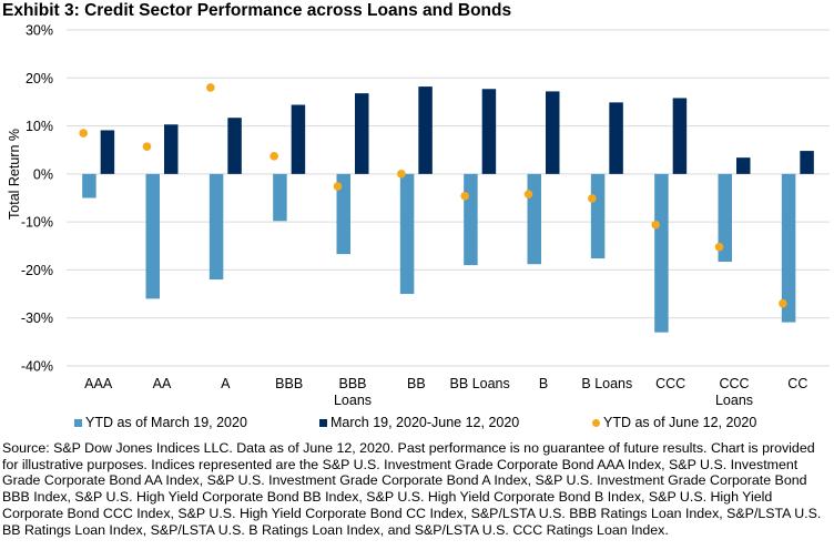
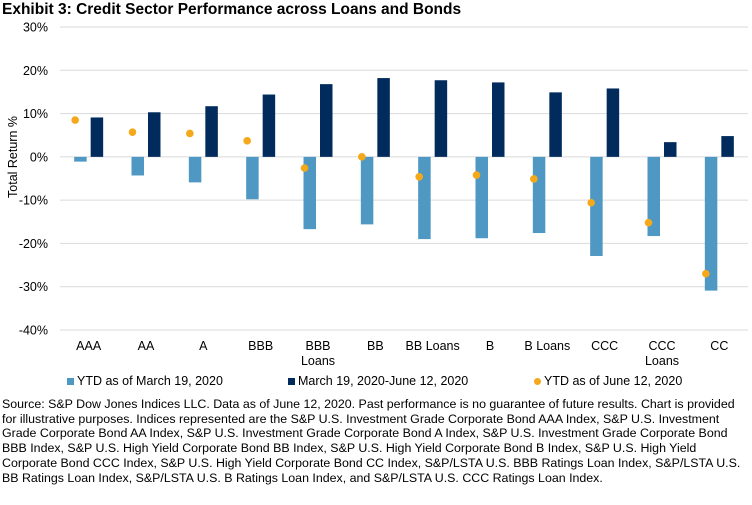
YTD as of March 19, 2020/AAA: -5% -> -1%
YTD as of March 19, 2020/AA: -26% -> -4%
YTD as of March 19, 2020/A: -22% -> -6%
YTD as of June 12, 2020/A: 18% -> 5%
YTD as of March 19, 2020/BB: -25% -> -16%
YTD as of March 19, 2020/CCC: -33% -> -23%
